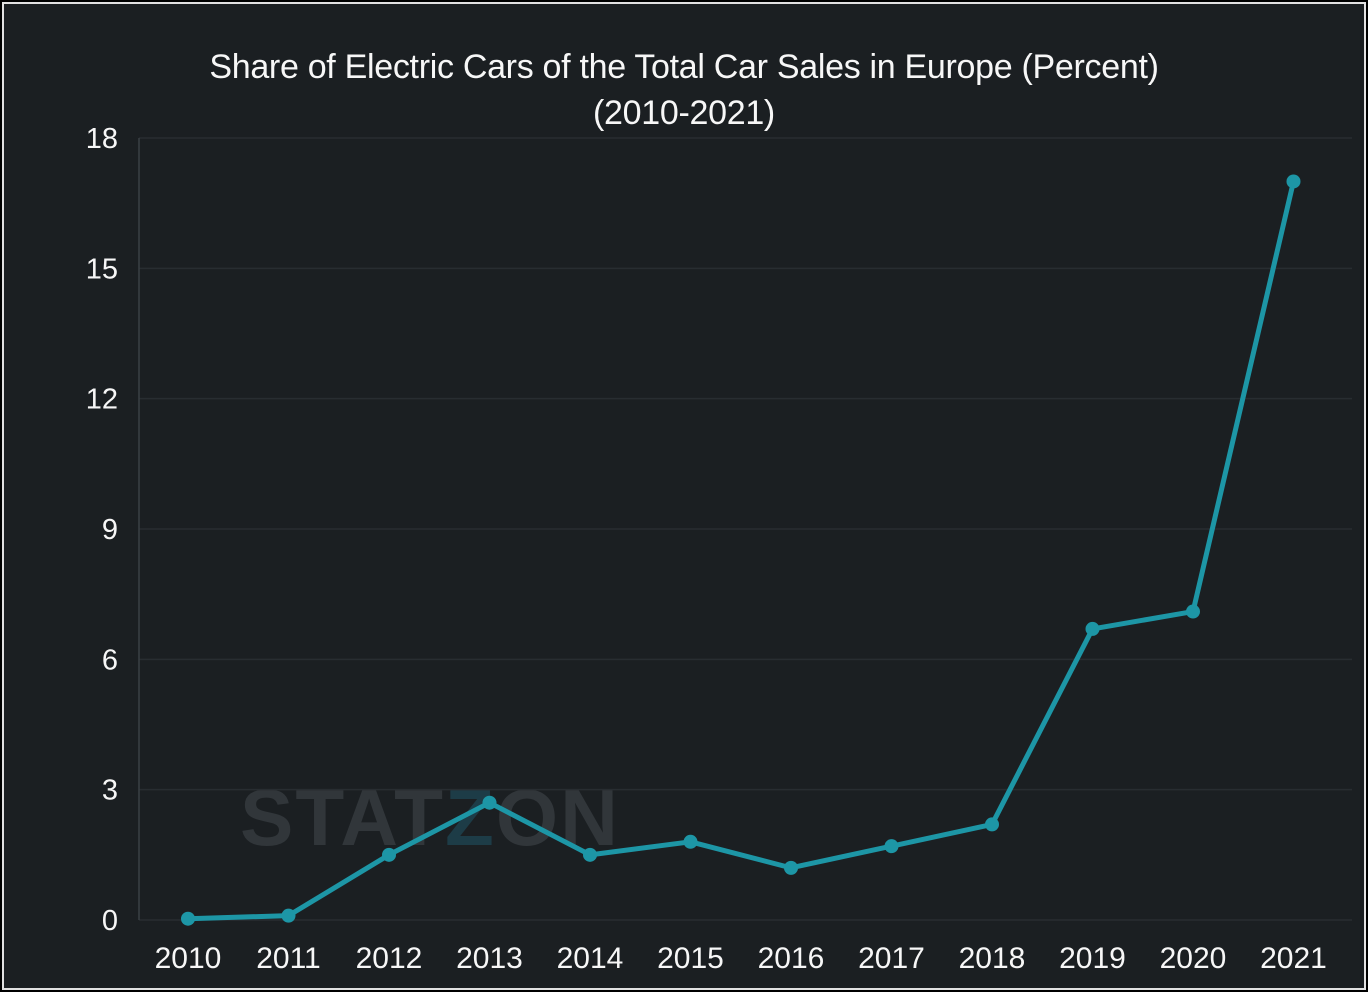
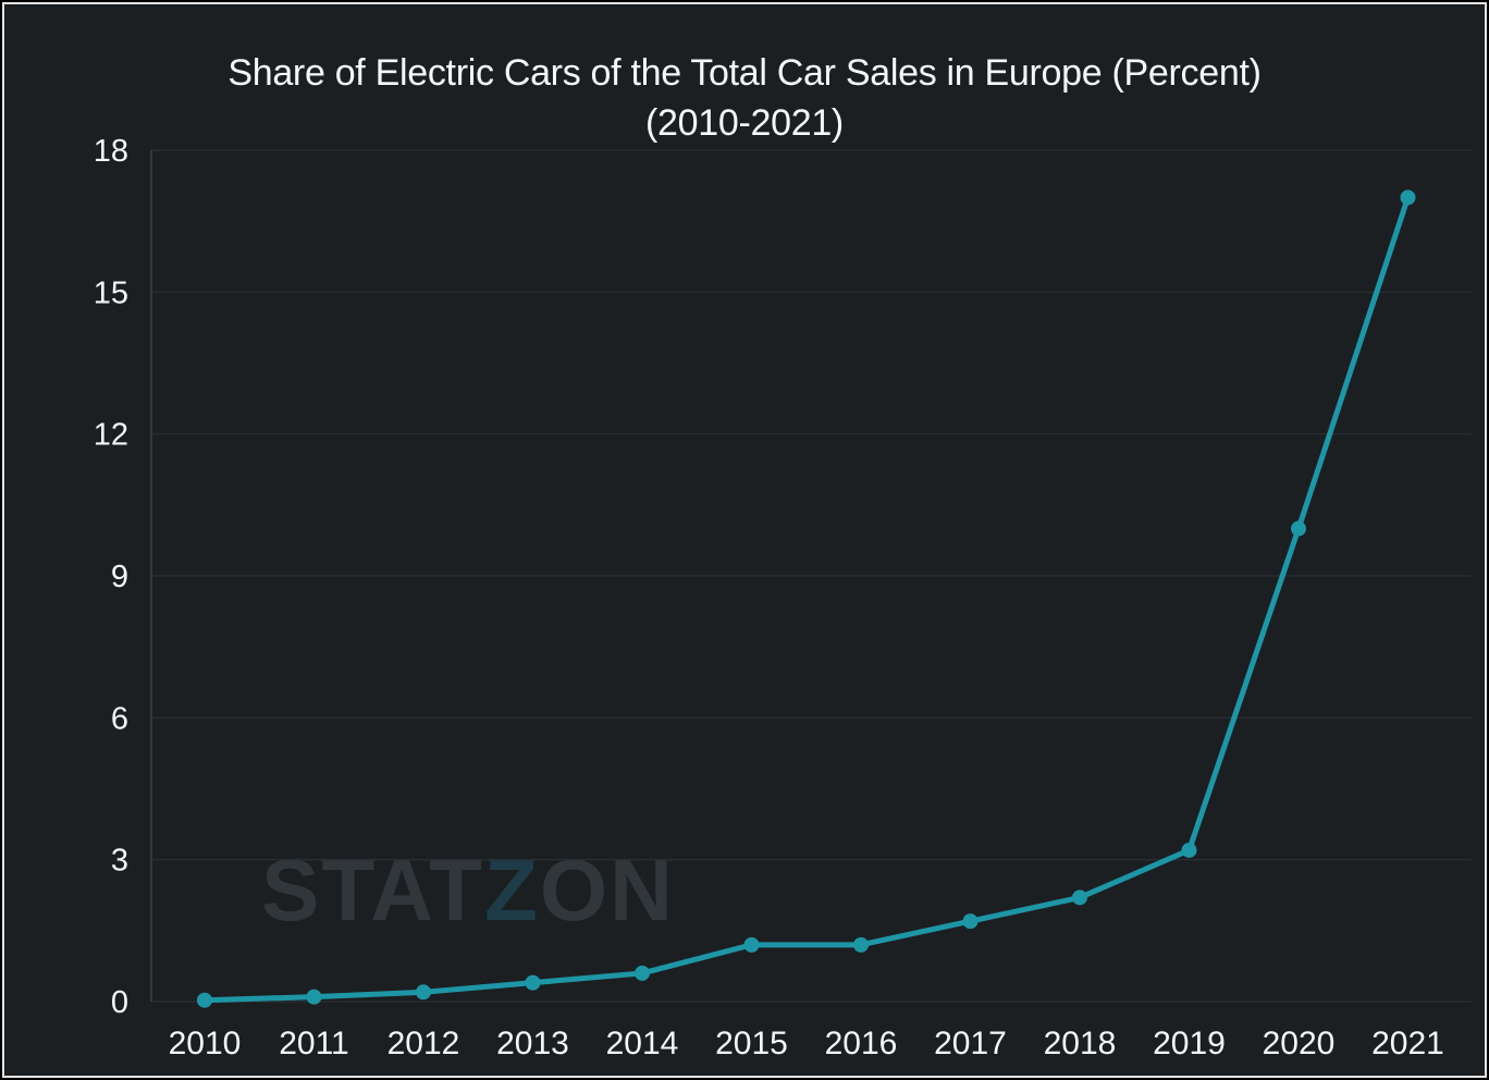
2012: 1.5 -> 0.2
2013: 2.7 -> 0.4
2014: 1.5 -> 0.6
2015: 1.8 -> 1.2
2019: 6.7 -> 3.2
2020: 7.1 -> 10.0
